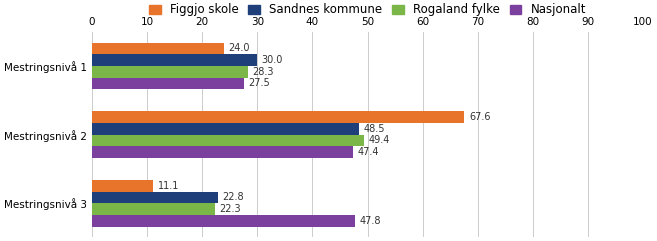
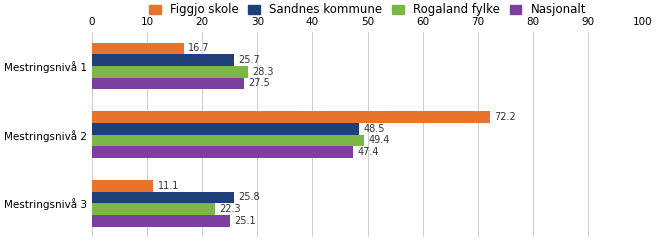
Figgjo skole/Mestringsnivå 1: 24.0 -> 16.7
Sandnes kommune/Mestringsnivå 1: 30.0 -> 25.7
Figgjo skole/Mestringsnivå 2: 67.6 -> 72.2
Sandnes kommune/Mestringsnivå 3: 22.8 -> 25.8
Nasjonalt/Mestringsnivå 3: 47.8 -> 25.1
